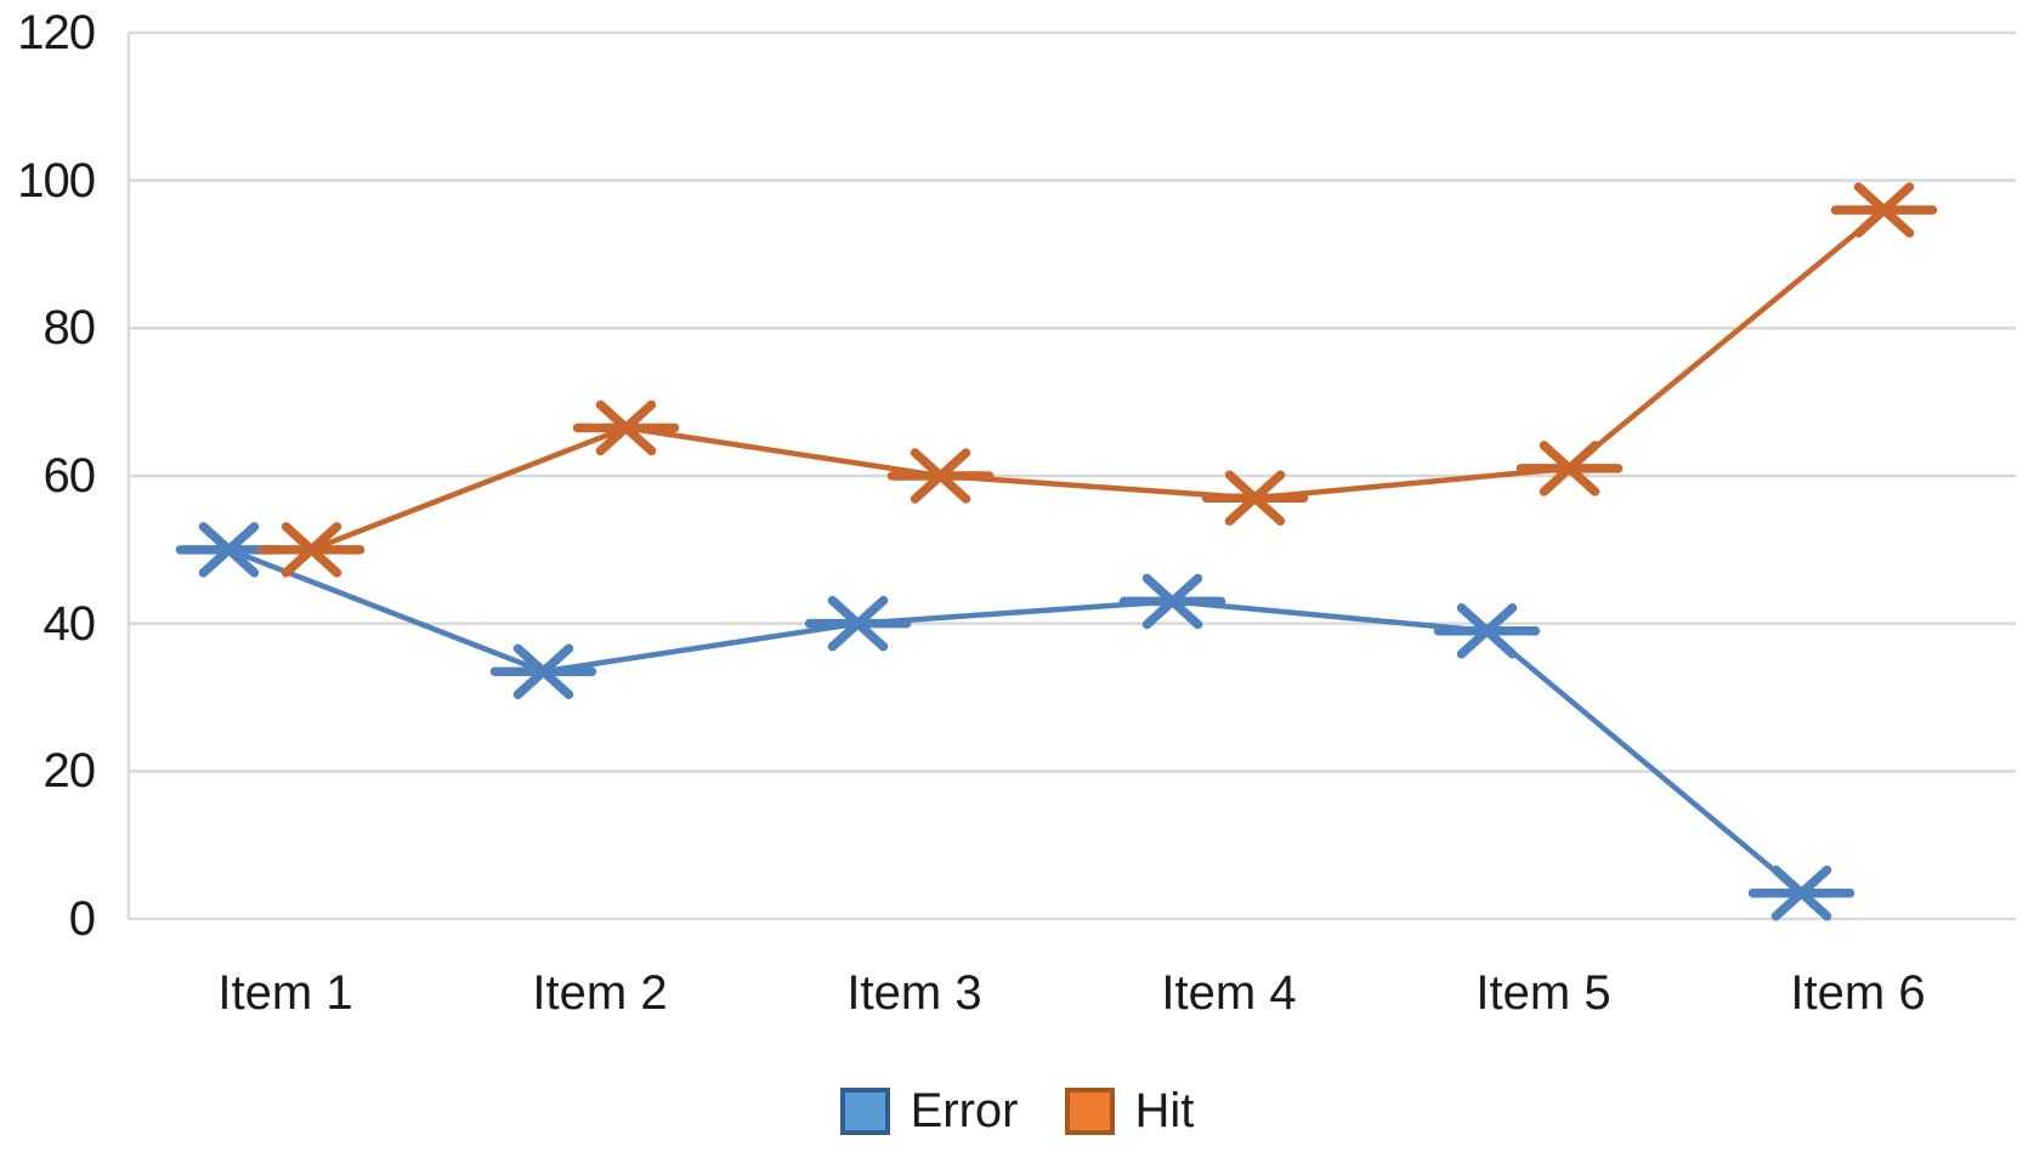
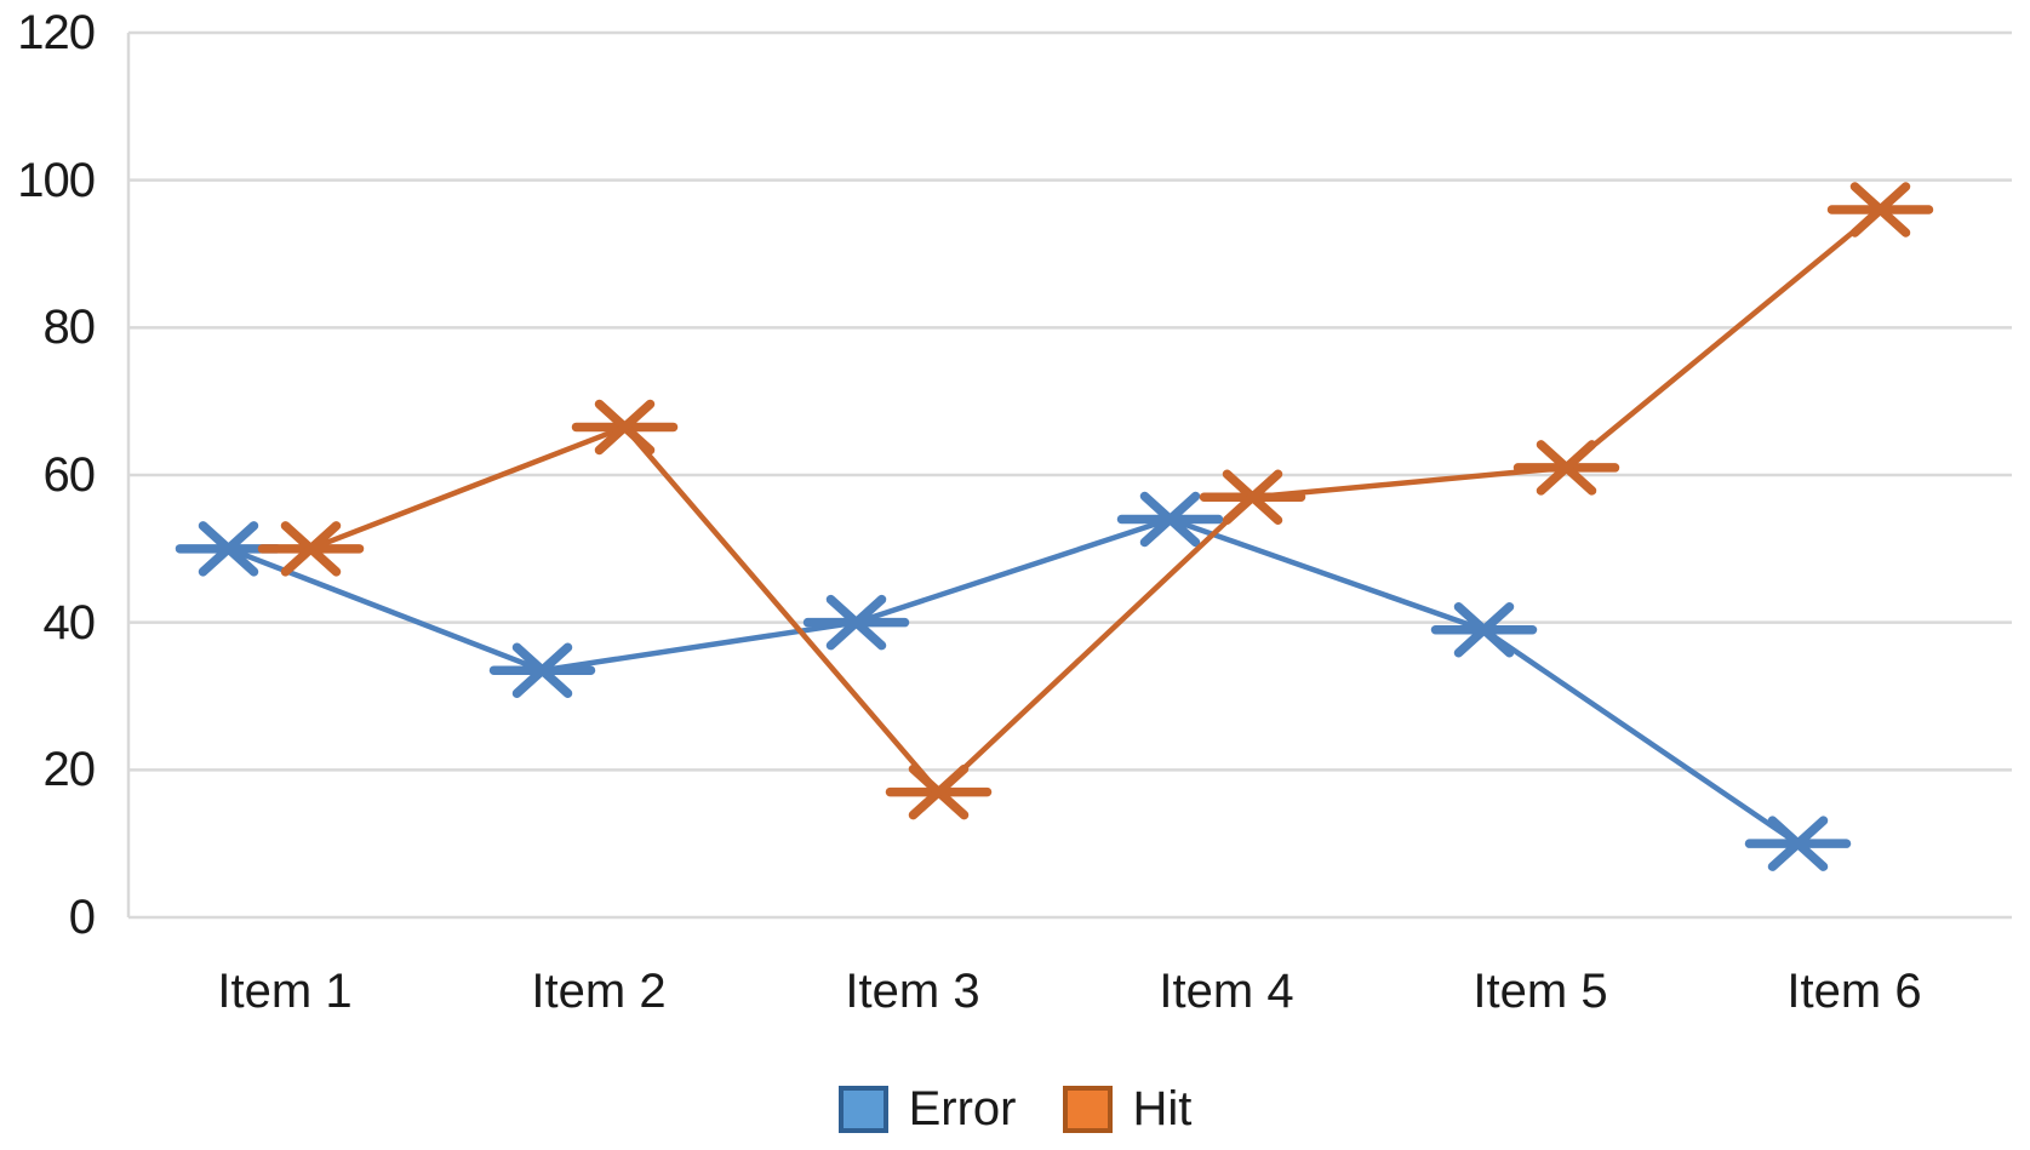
Hit/Item 3: 60 -> 17
Error/Item 4: 43 -> 54
Error/Item 6: 4 -> 10
